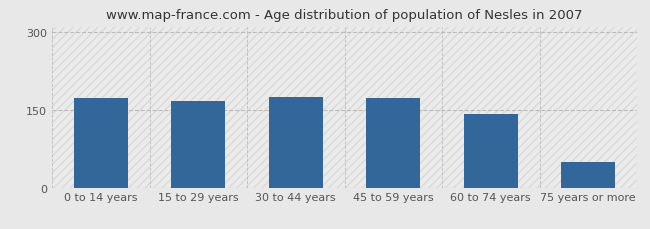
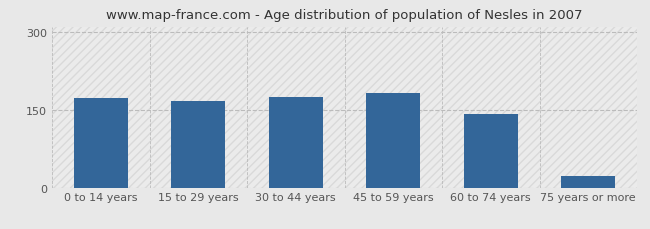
45 to 59 years: 172 -> 182
75 years or more: 50 -> 22
